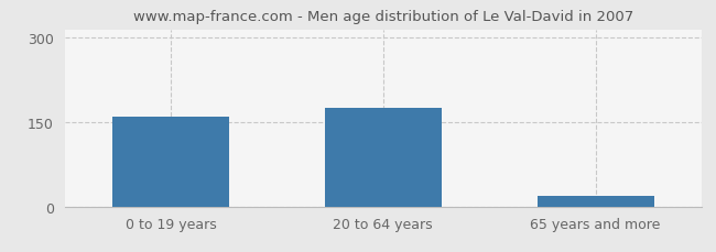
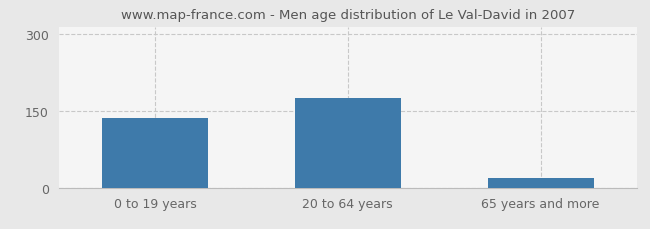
0 to 19 years: 160 -> 136
